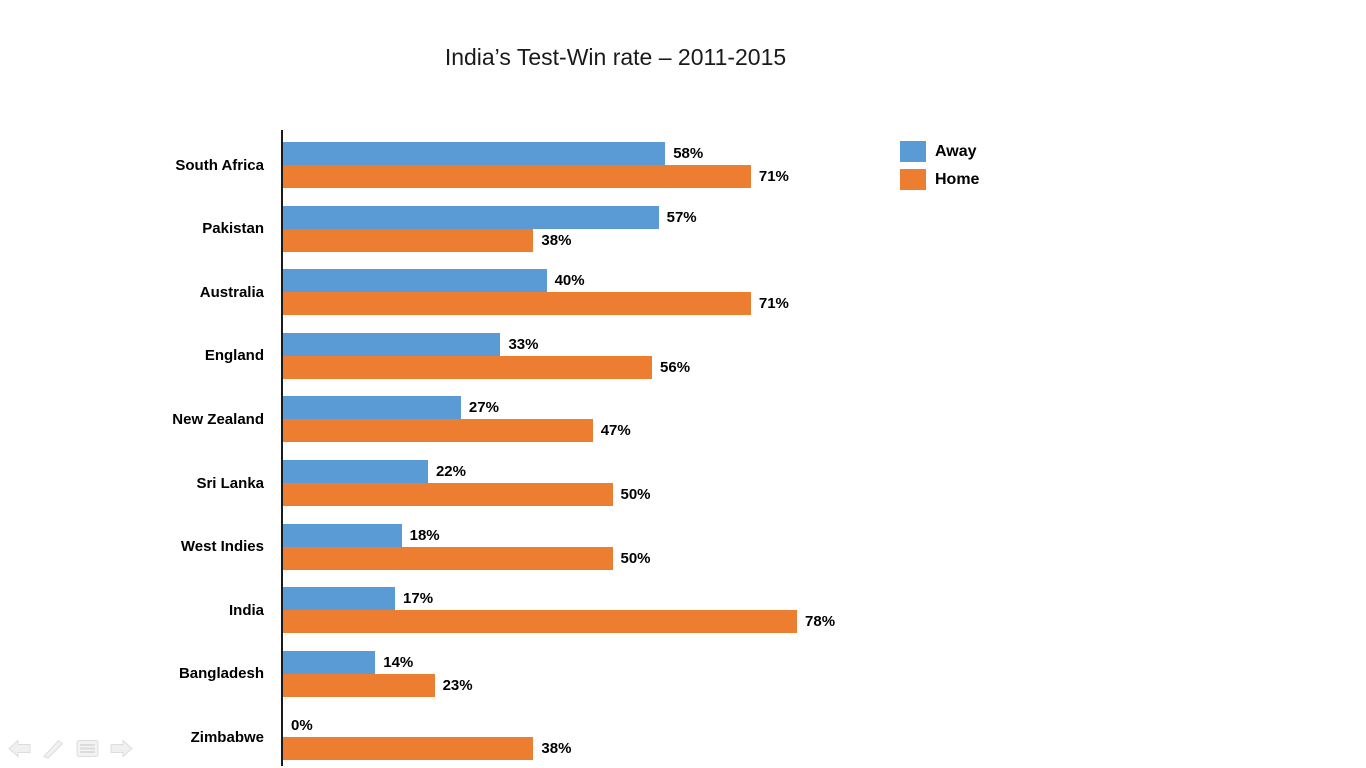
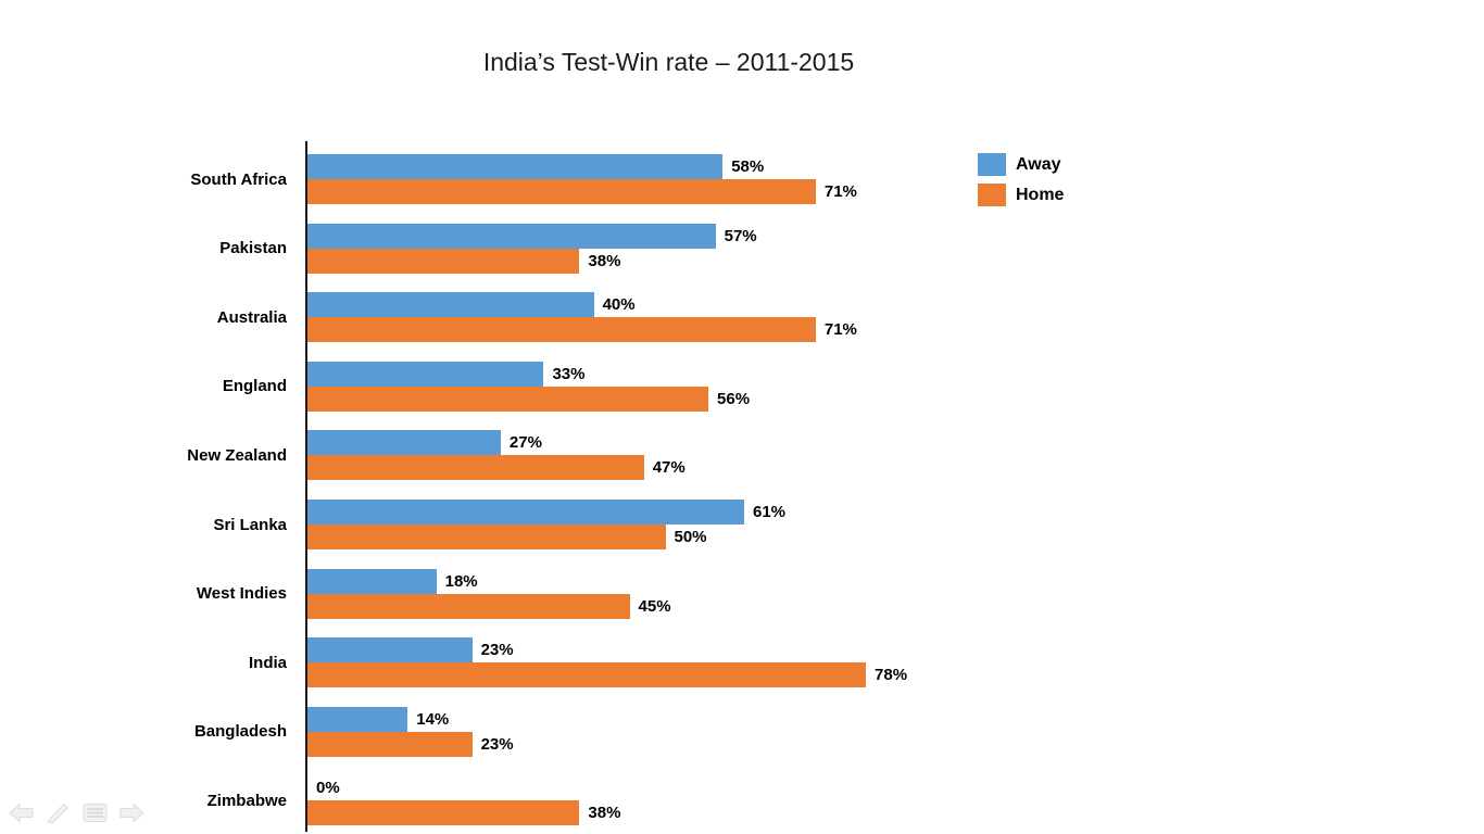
Away/Sri Lanka: 22% -> 61%
Home/West Indies: 50% -> 45%
Away/India: 17% -> 23%
